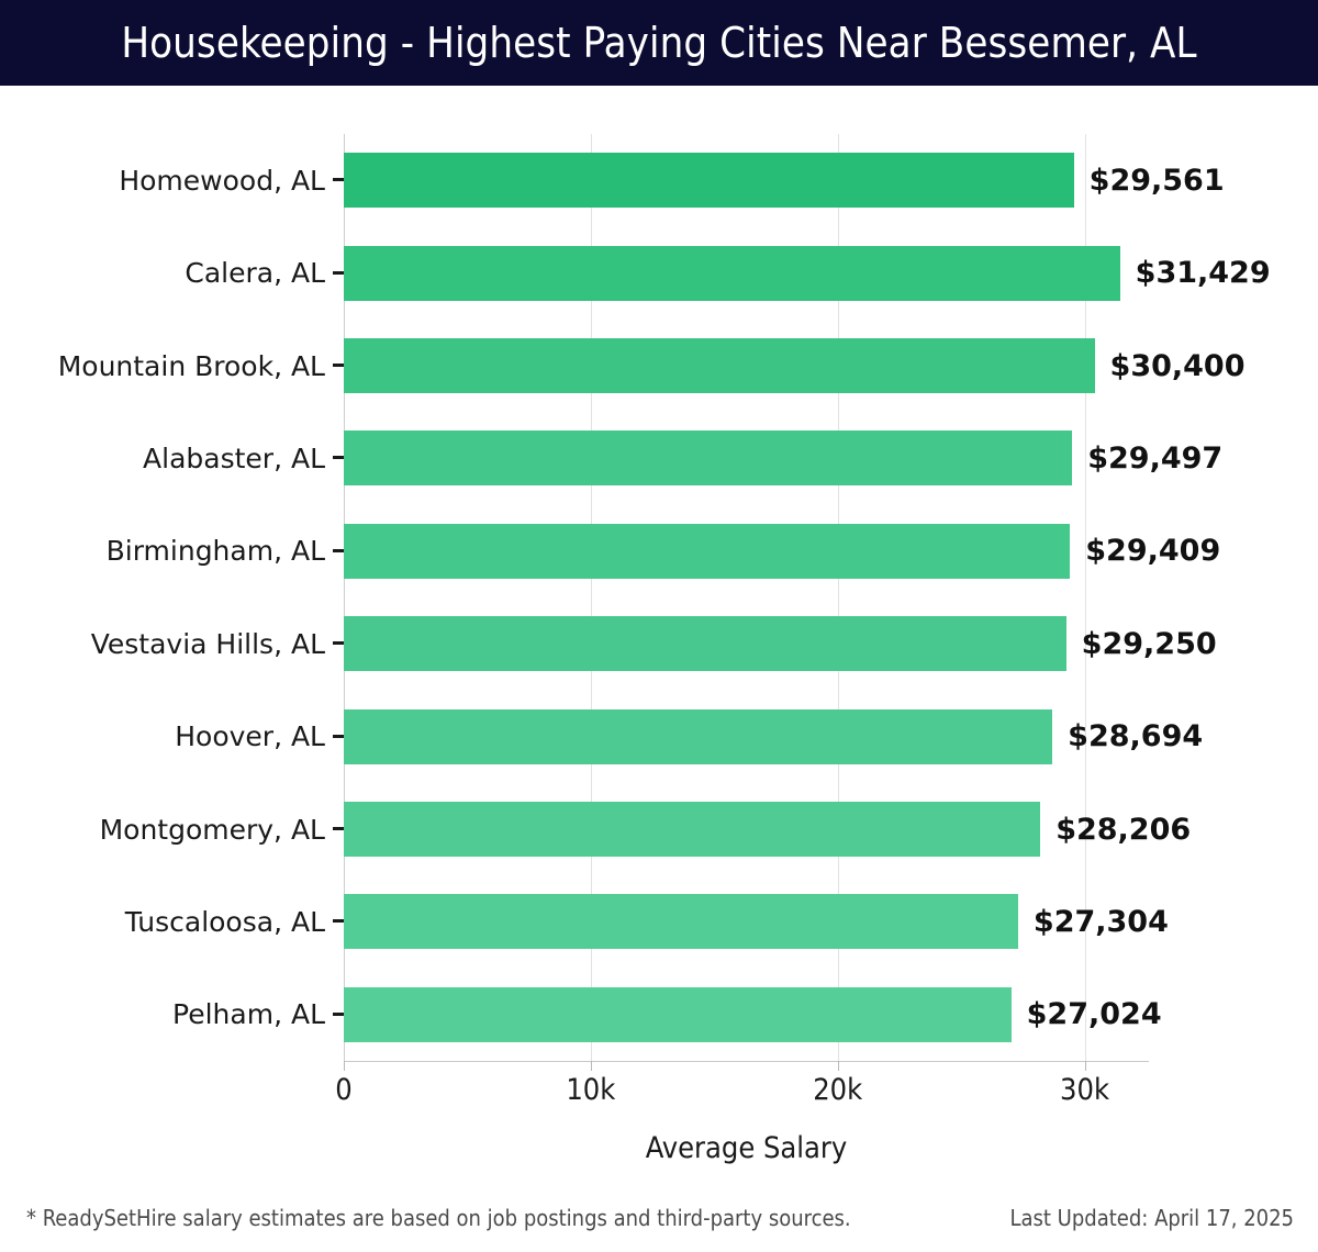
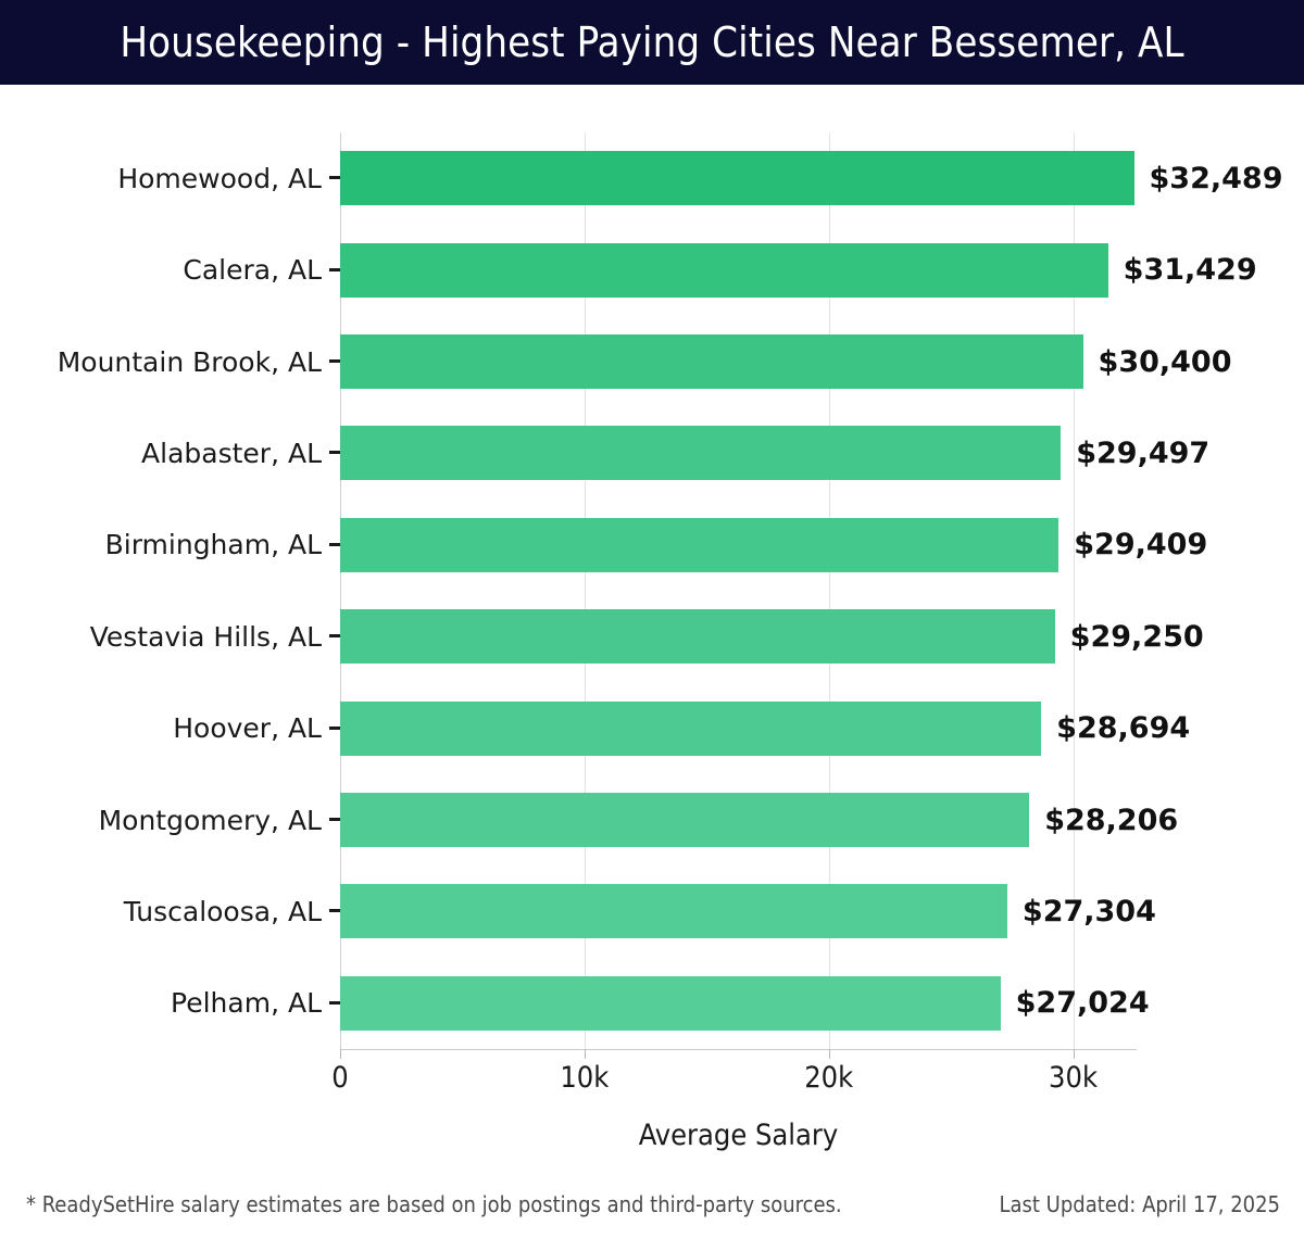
Homewood, AL: $29,561 -> $32,489
